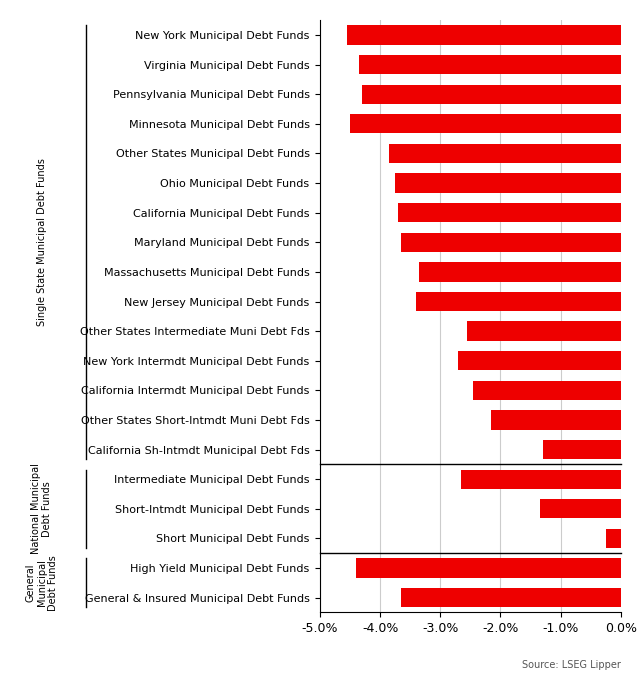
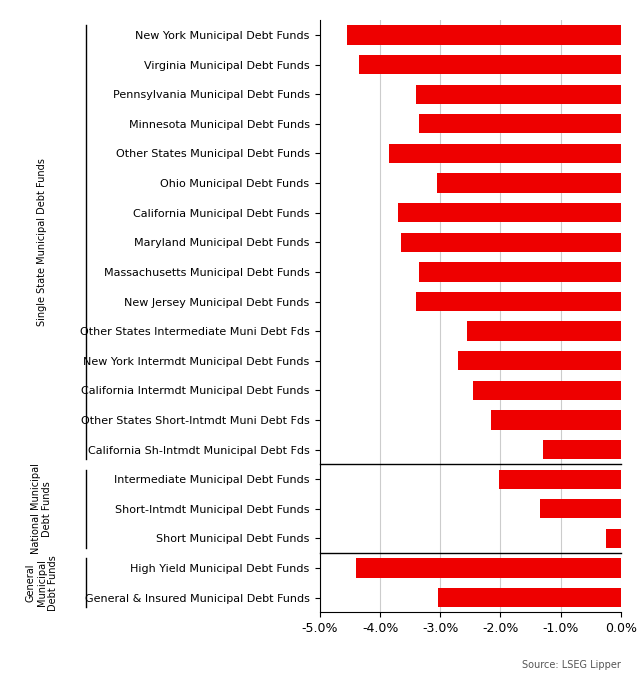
Pennsylvania Municipal Debt Funds: -4.30% -> -3.40%
Minnesota Municipal Debt Funds: -4.50% -> -3.36%
Ohio Municipal Debt Funds: -3.75% -> -3.06%
Intermediate Municipal Debt Funds: -2.65% -> -2.02%
General & Insured Municipal Debt Funds: -3.65% -> -3.04%
